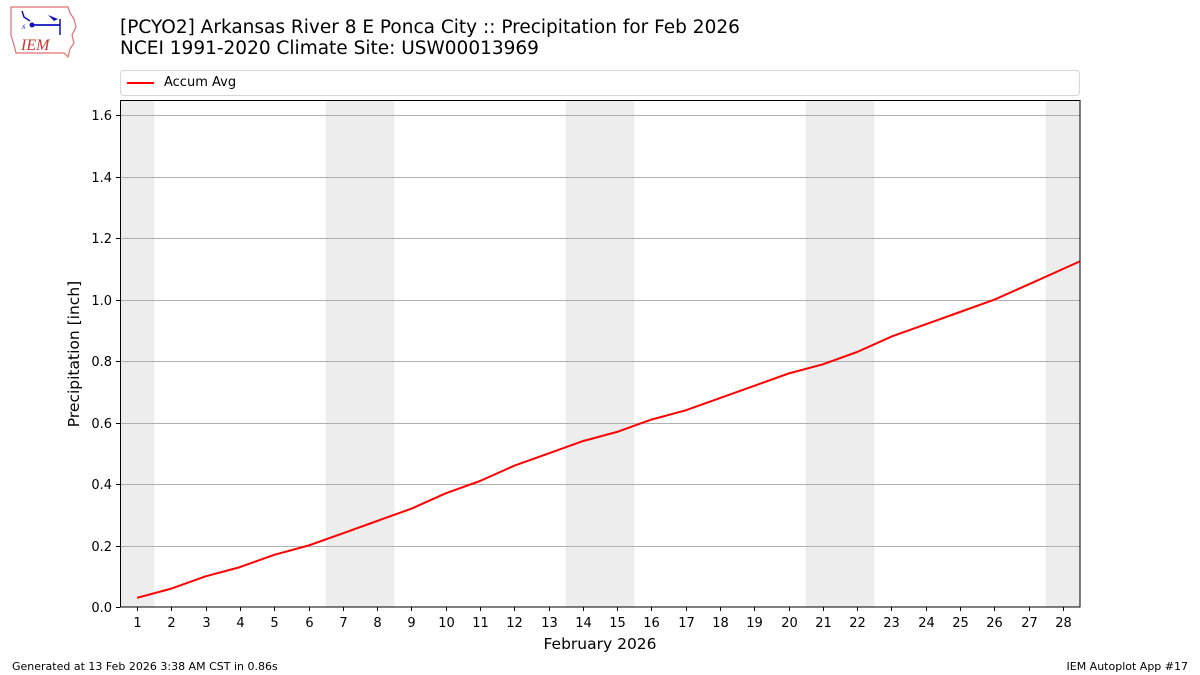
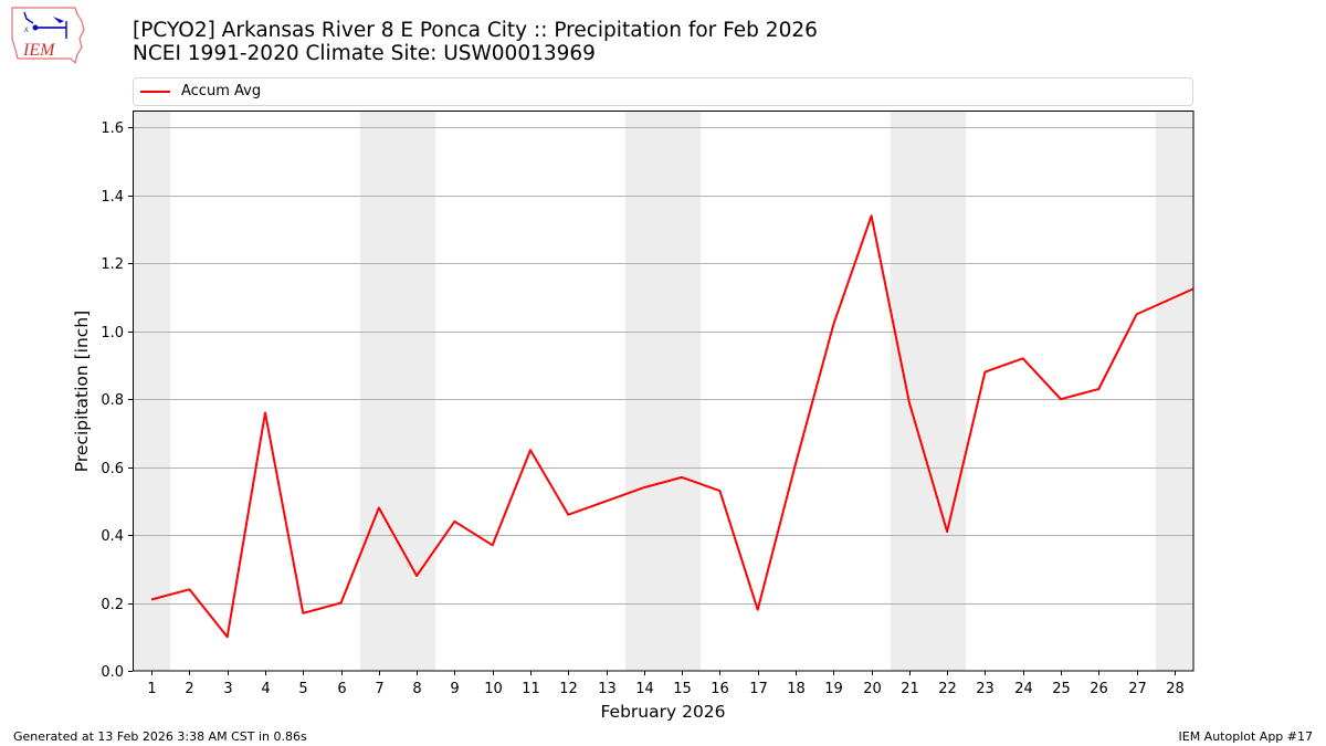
1: 0.03 -> 0.21
2: 0.06 -> 0.24
4: 0.13 -> 0.76
7: 0.24 -> 0.48
9: 0.32 -> 0.44
11: 0.41 -> 0.65
16: 0.61 -> 0.53
17: 0.64 -> 0.18
18: 0.68 -> 0.61
19: 0.72 -> 1.02
20: 0.76 -> 1.34
22: 0.83 -> 0.41
25: 0.96 -> 0.80
26: 1.00 -> 0.83
